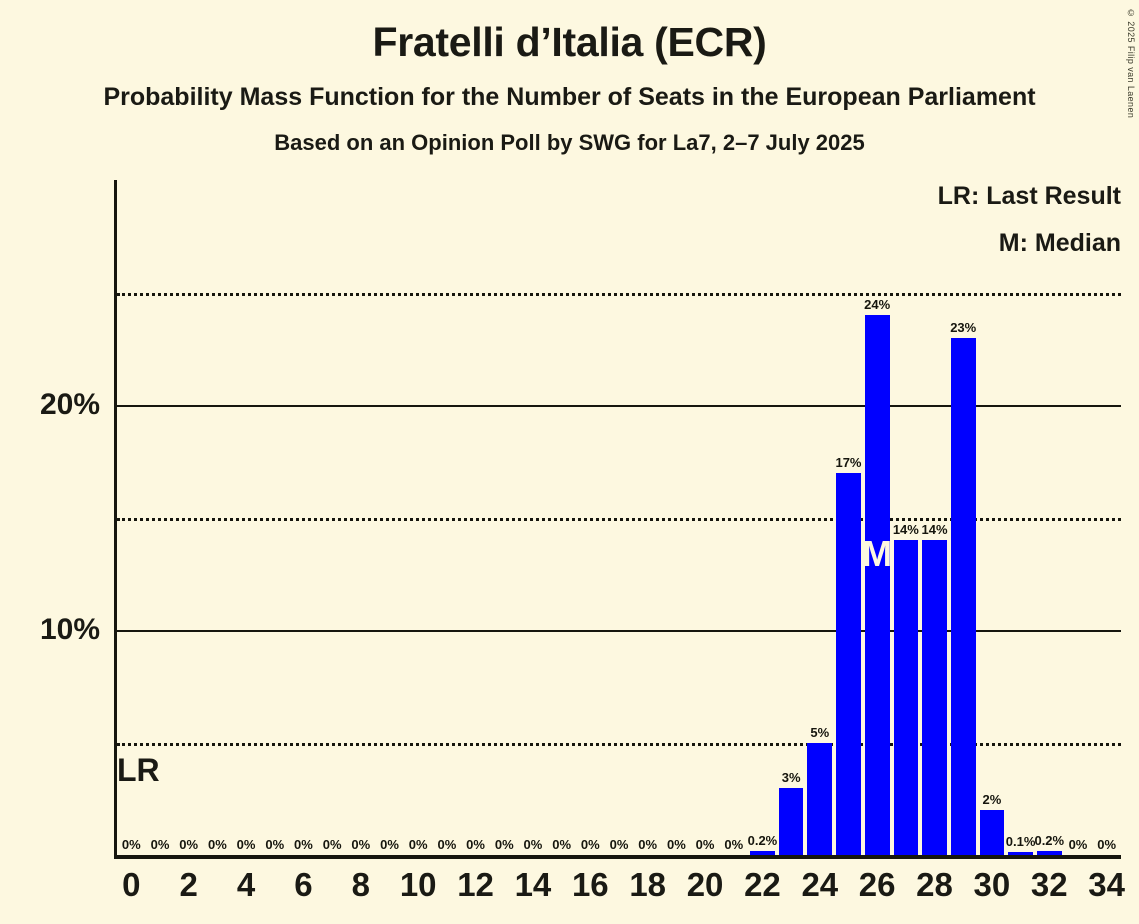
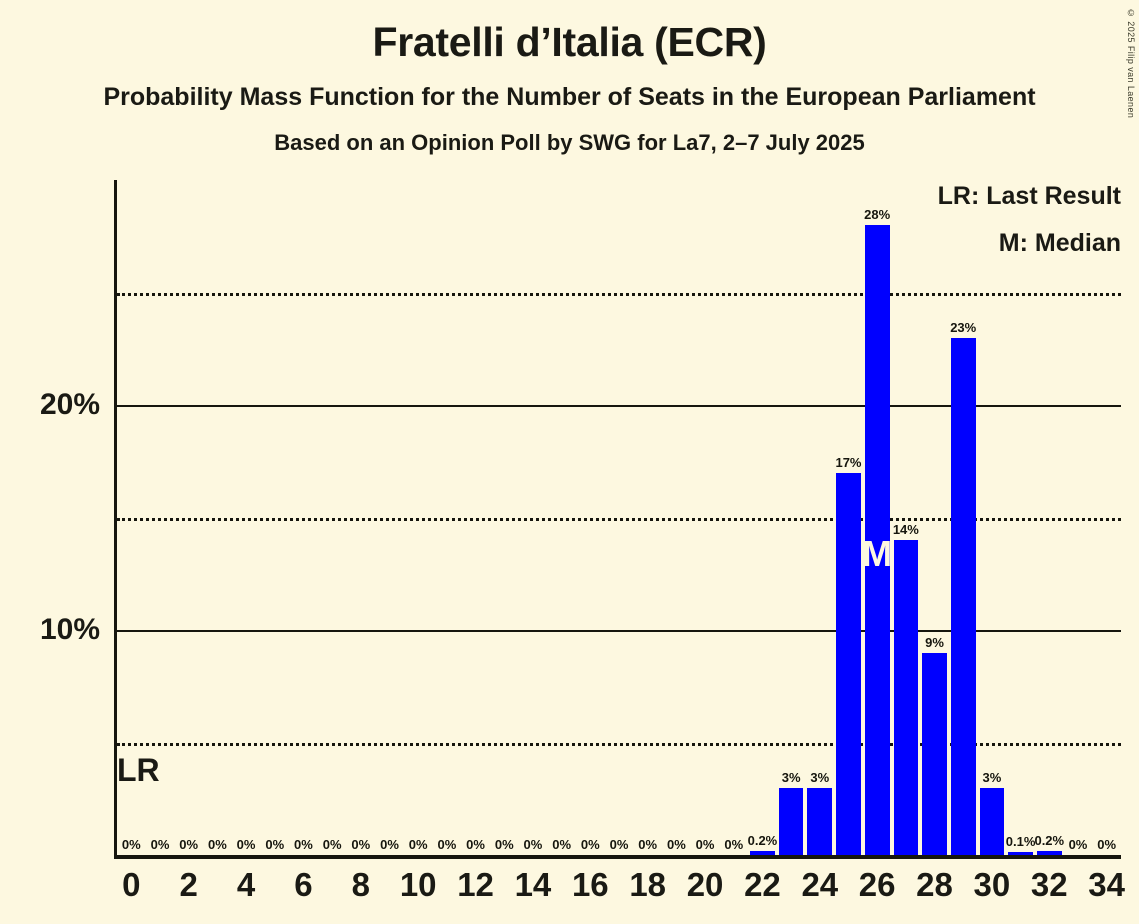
24: 5% -> 3%
26: 24% -> 28%
28: 14% -> 9%
30: 2% -> 3%
